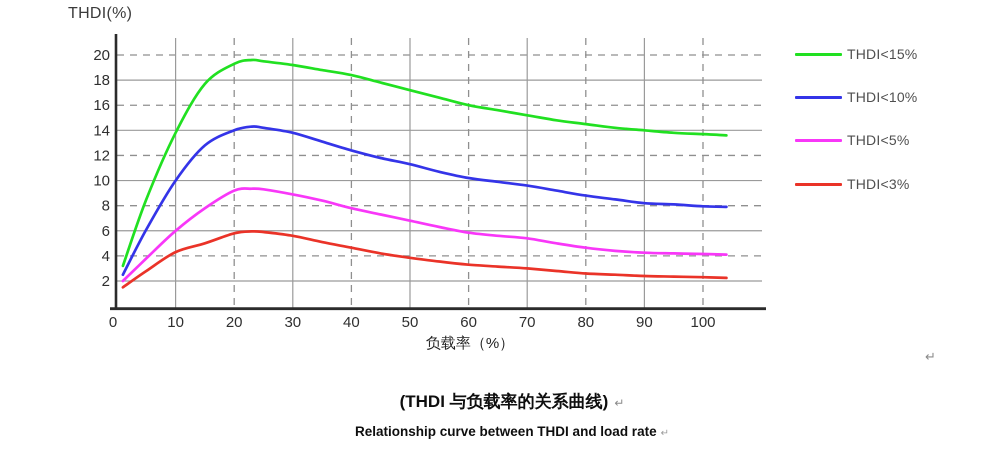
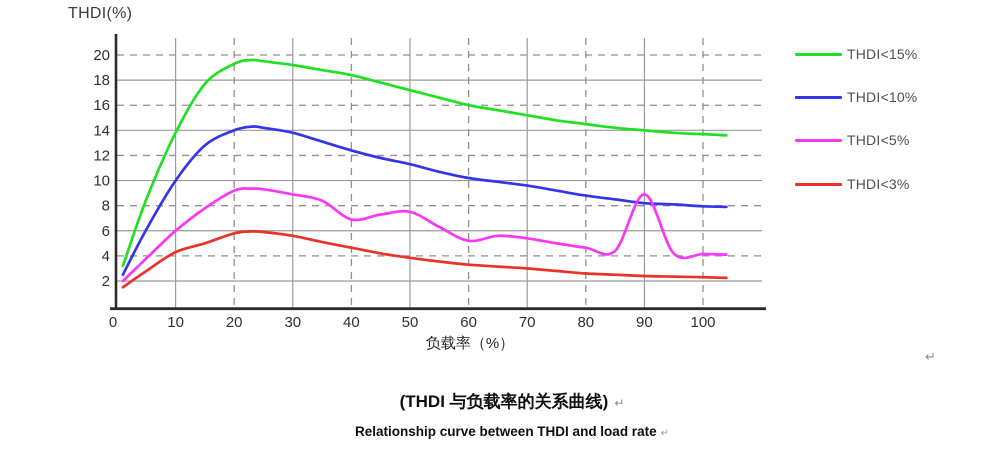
THDI<5%/40: 7.8 -> 6.9
THDI<5%/50: 6.8 -> 7.5
THDI<5%/60: 5.8 -> 5.2
THDI<5%/90: 4.2 -> 8.9
